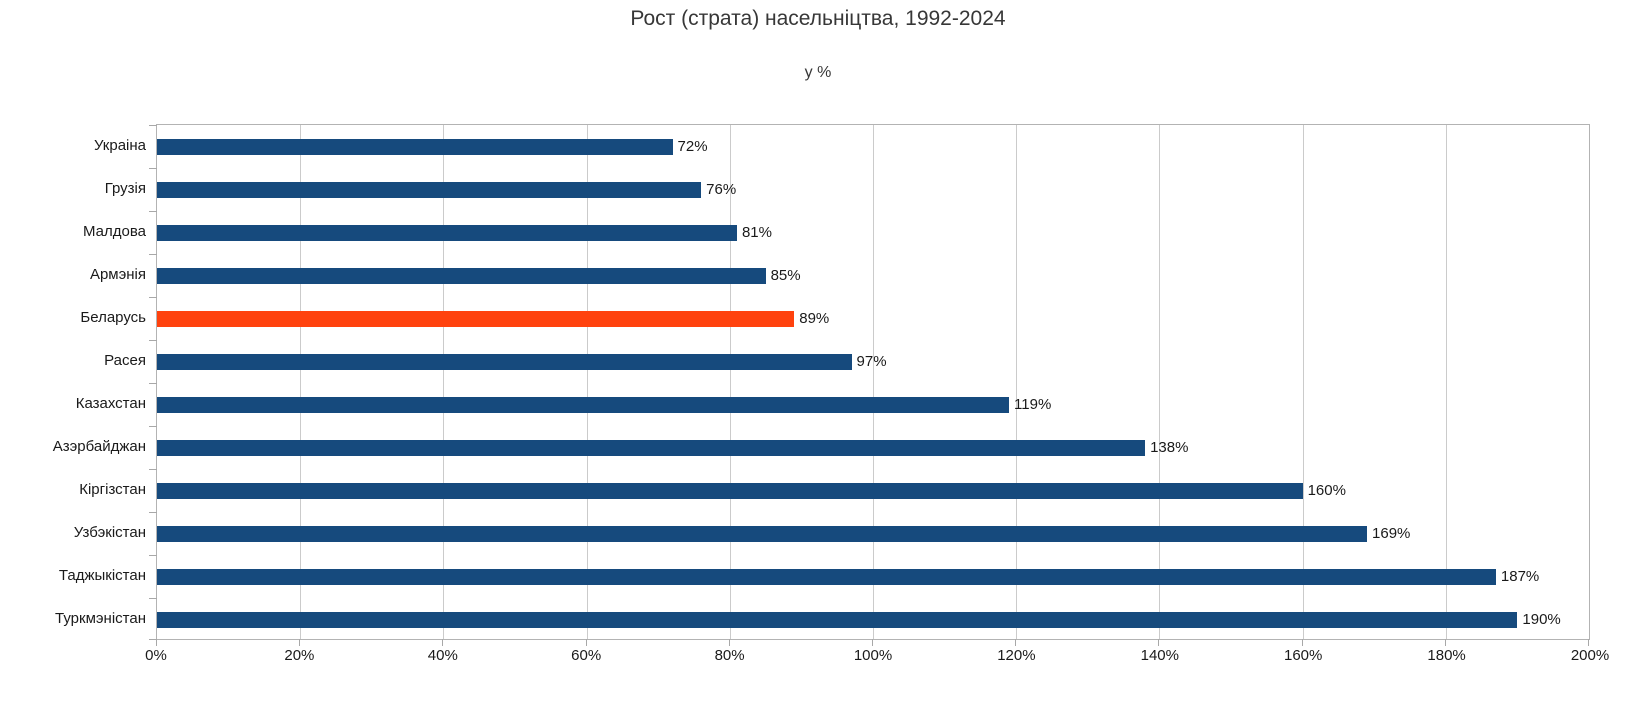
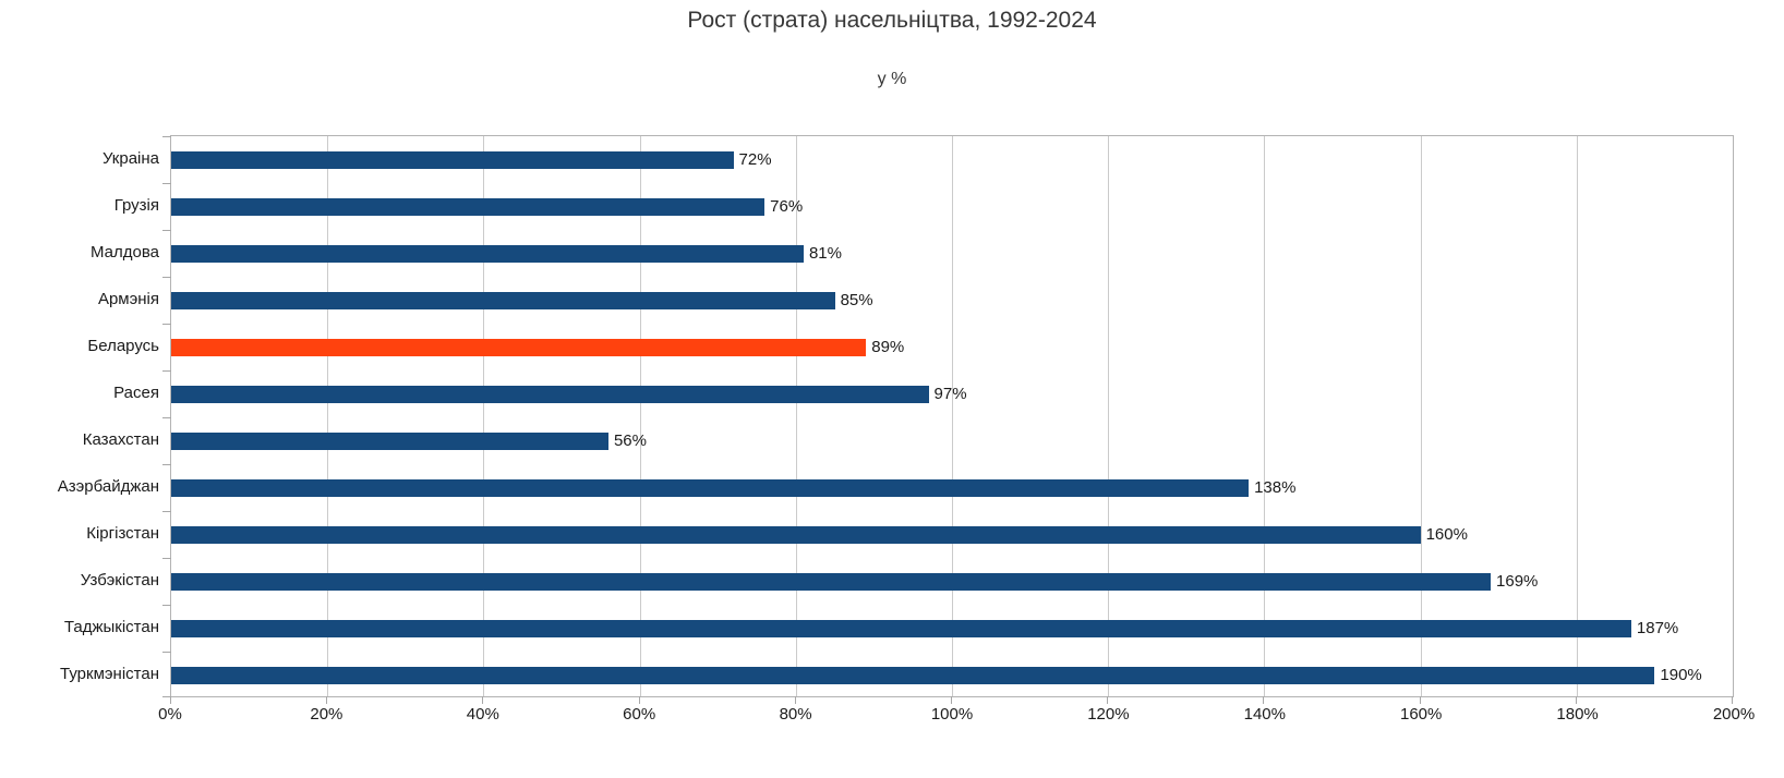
Казахстан: 119% -> 56%
